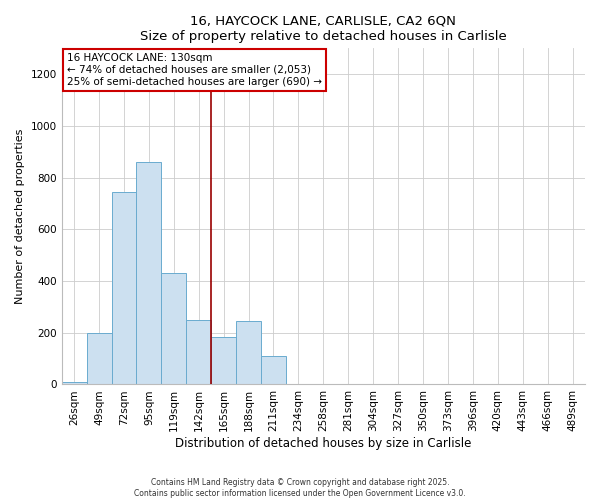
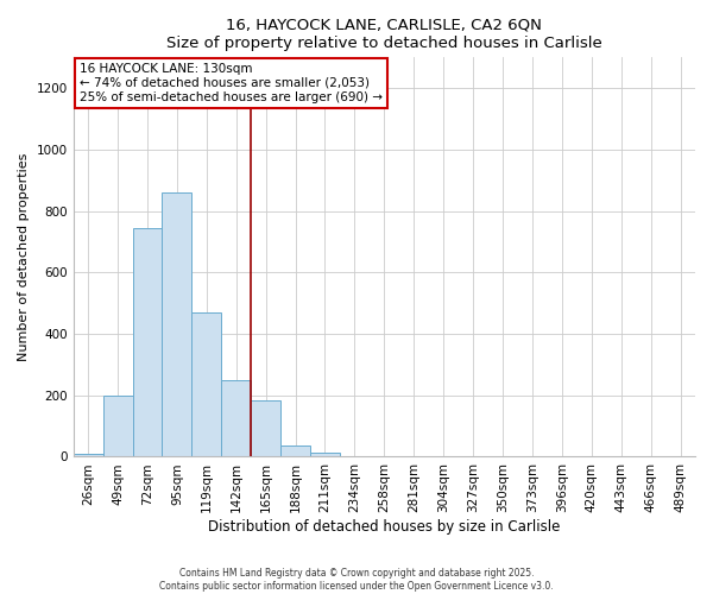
119sqm: 430 -> 470
188sqm: 245 -> 35
211sqm: 110 -> 15
